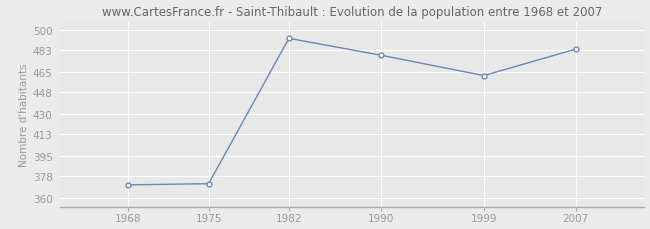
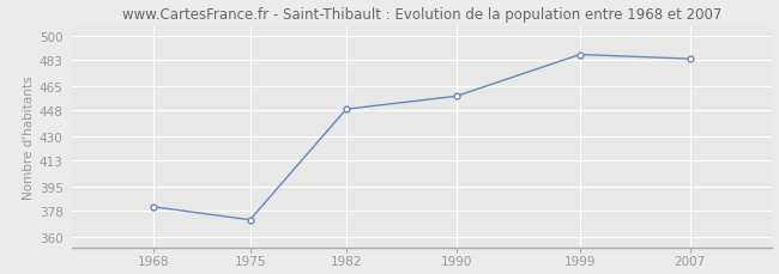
1968: 371 -> 381
1982: 493 -> 449
1990: 479 -> 458
1999: 462 -> 487
